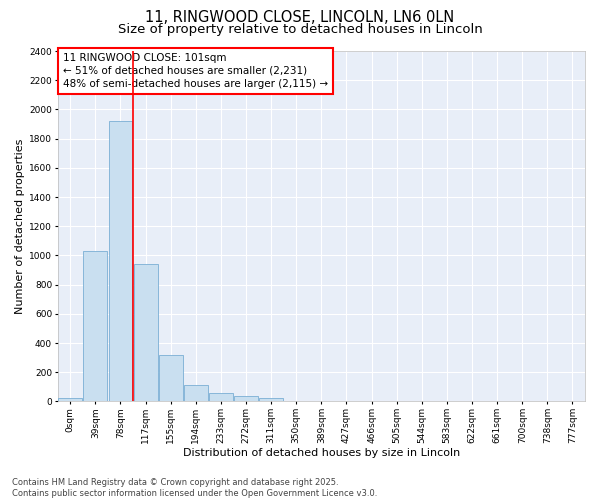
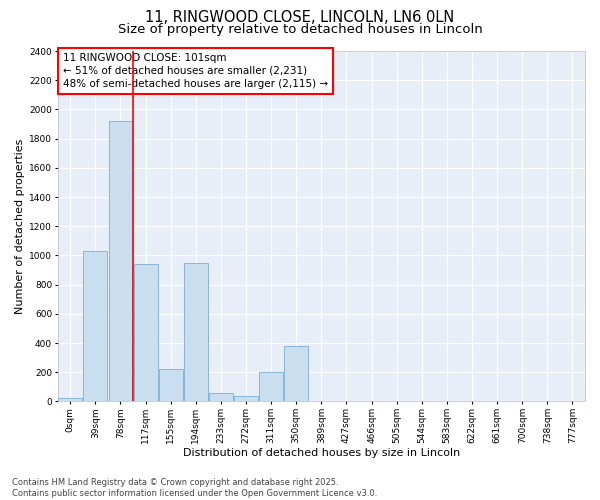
155sqm: 320 -> 220
194sqm: 110 -> 950
311sqm: 20 -> 200
350sqm: 0 -> 380
